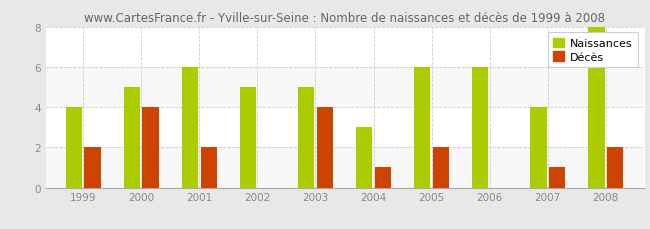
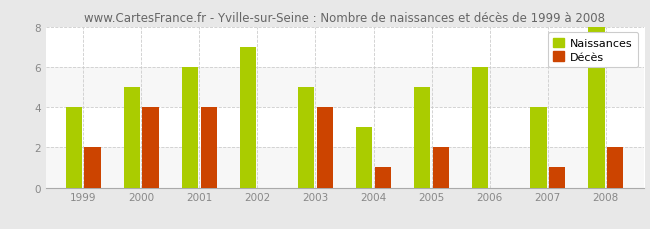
Décès/2001: 2 -> 4
Naissances/2002: 5 -> 7
Naissances/2005: 6 -> 5
